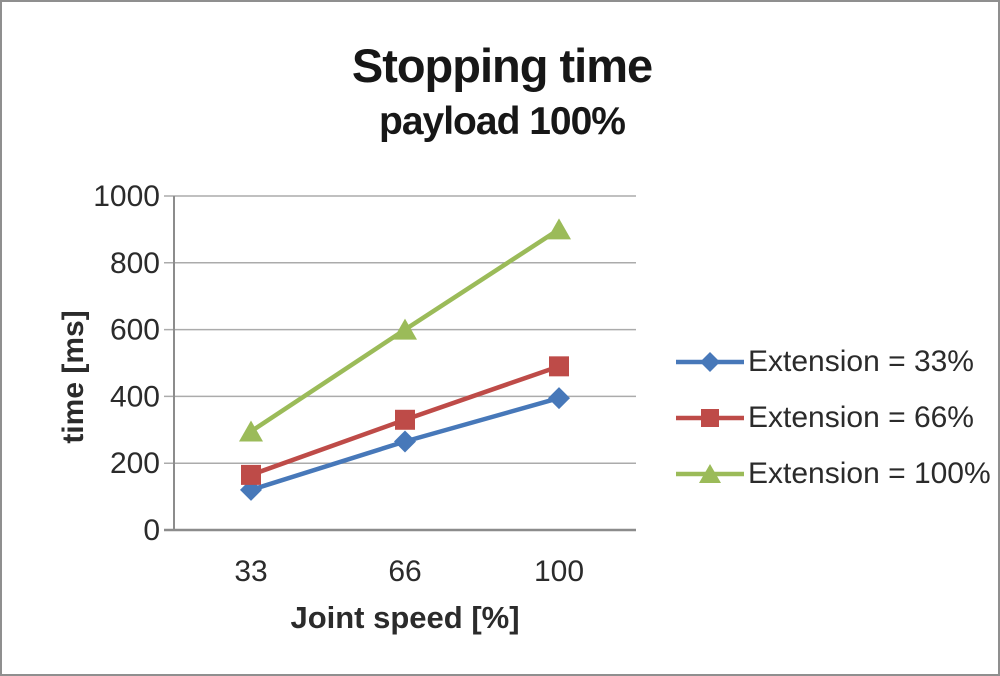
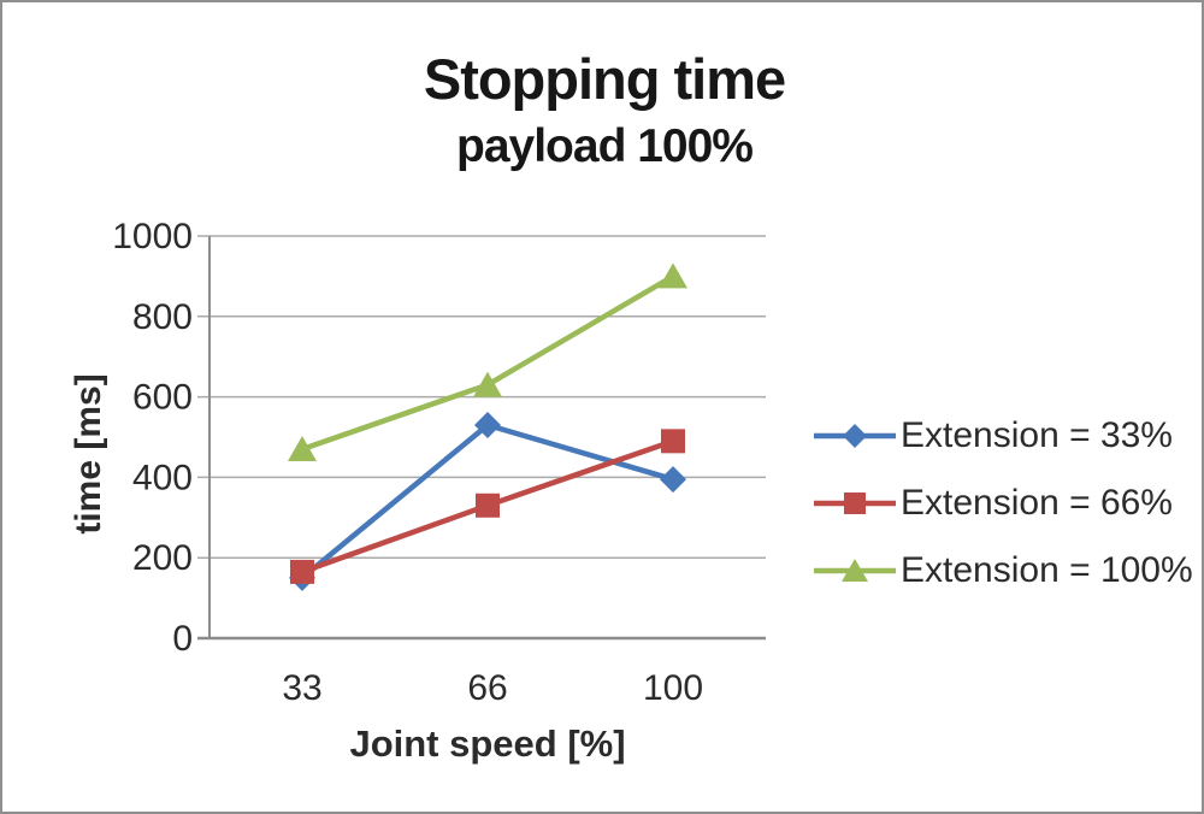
Extension = 33%/33: 120 -> 150
Extension = 100%/33: 300 -> 470
Extension = 33%/66: 260 -> 530
Extension = 100%/66: 600 -> 630
